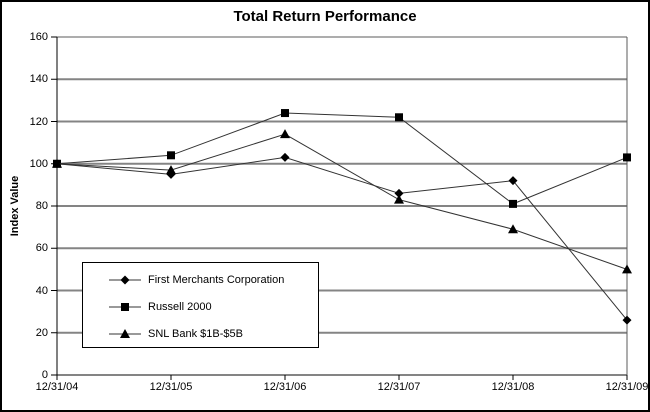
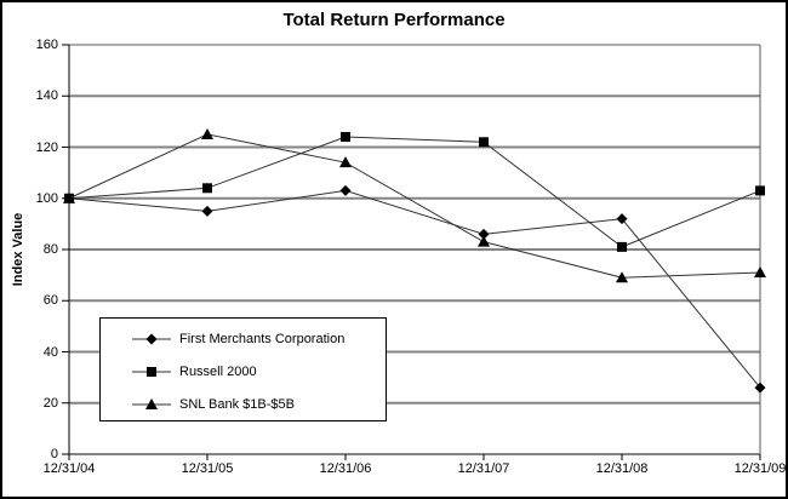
SNL Bank $1B-$5B/12/31/05: 97 -> 125
SNL Bank $1B-$5B/12/31/09: 50 -> 71
